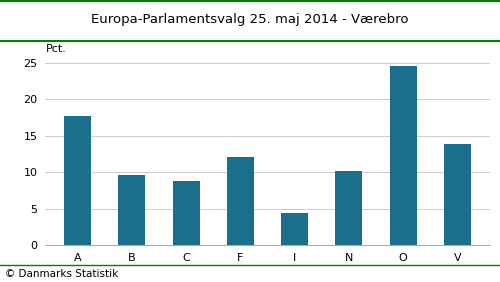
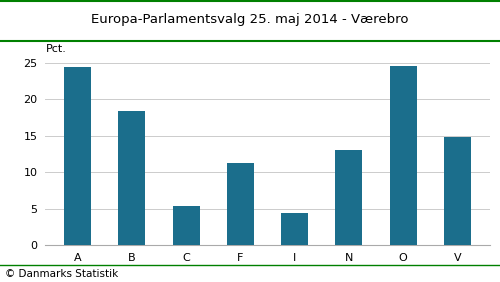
A: 17.7 -> 24.4
B: 9.6 -> 18.4
C: 8.8 -> 5.4
F: 12.1 -> 11.2
N: 10.1 -> 13.0
V: 13.8 -> 14.8
